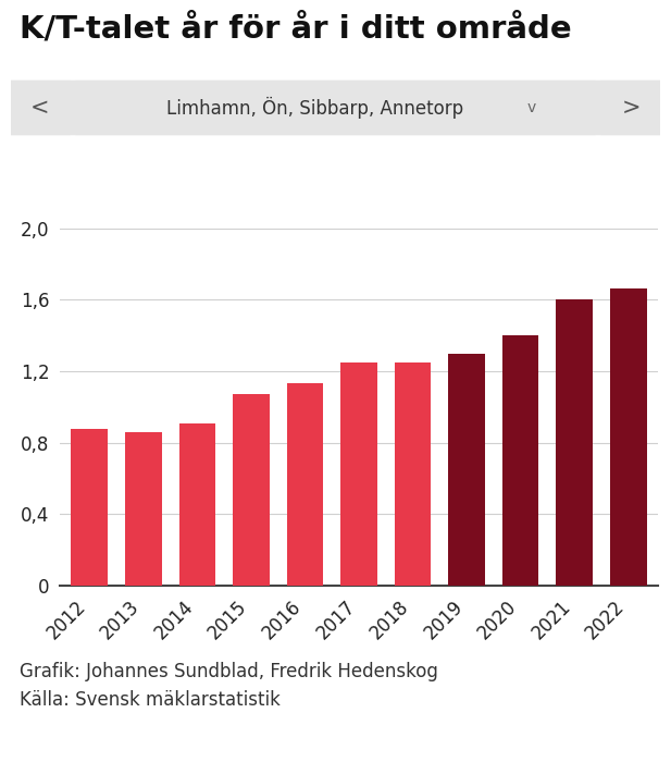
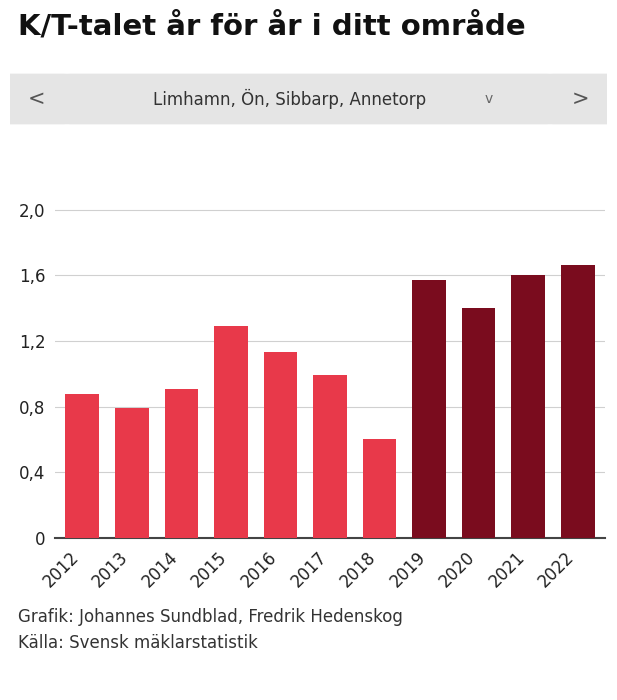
2013: 0,86 -> 0,79
2015: 1,07 -> 1,29
2017: 1,25 -> 0,99
2018: 1,25 -> 0,60
2019: 1,30 -> 1,57
